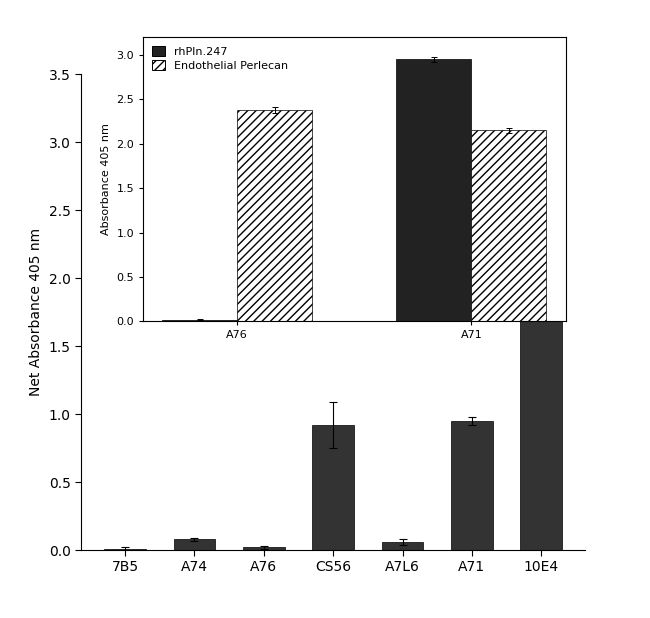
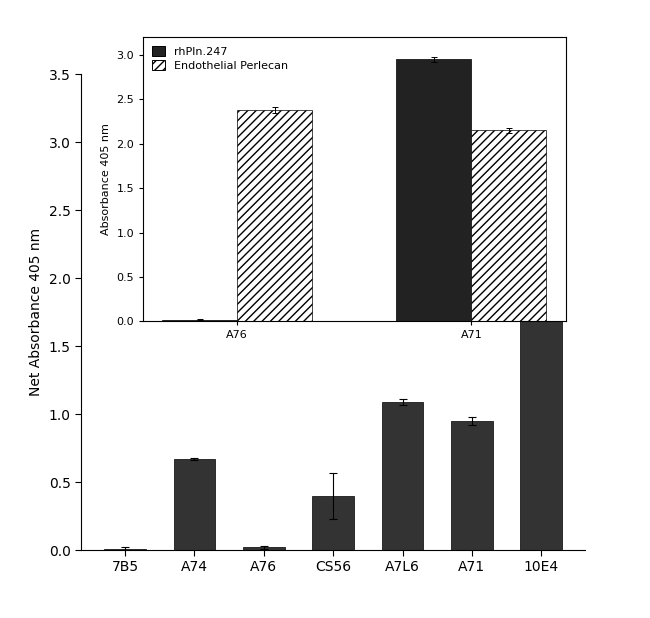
A74: 0.08 -> 0.67
CS56: 0.92 -> 0.40
A7L6: 0.06 -> 1.09
